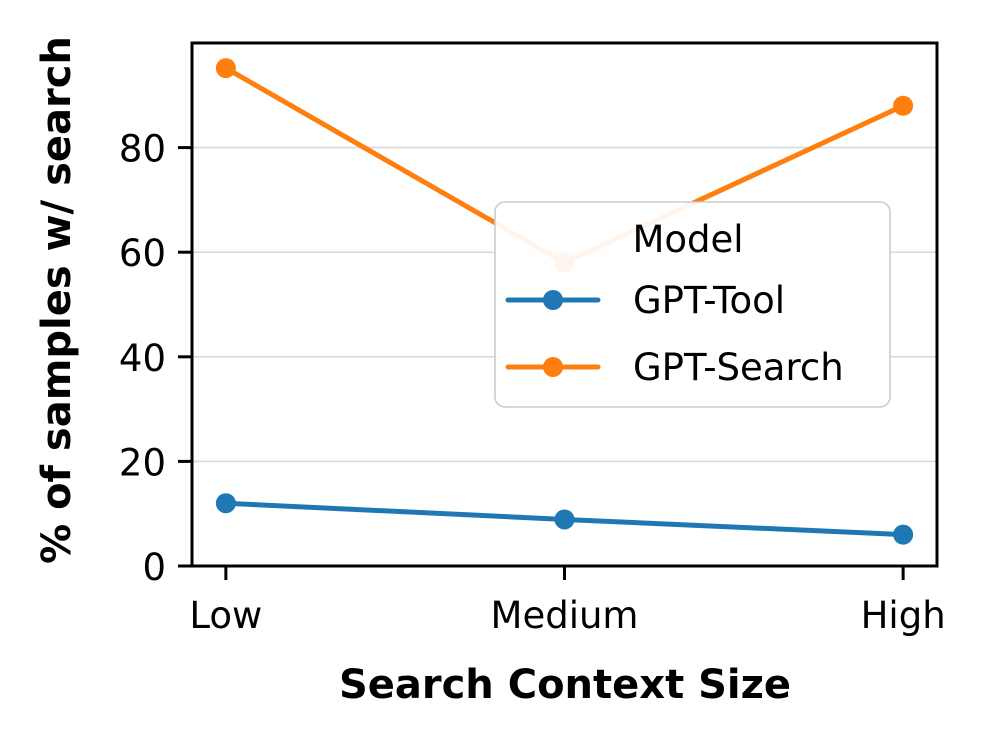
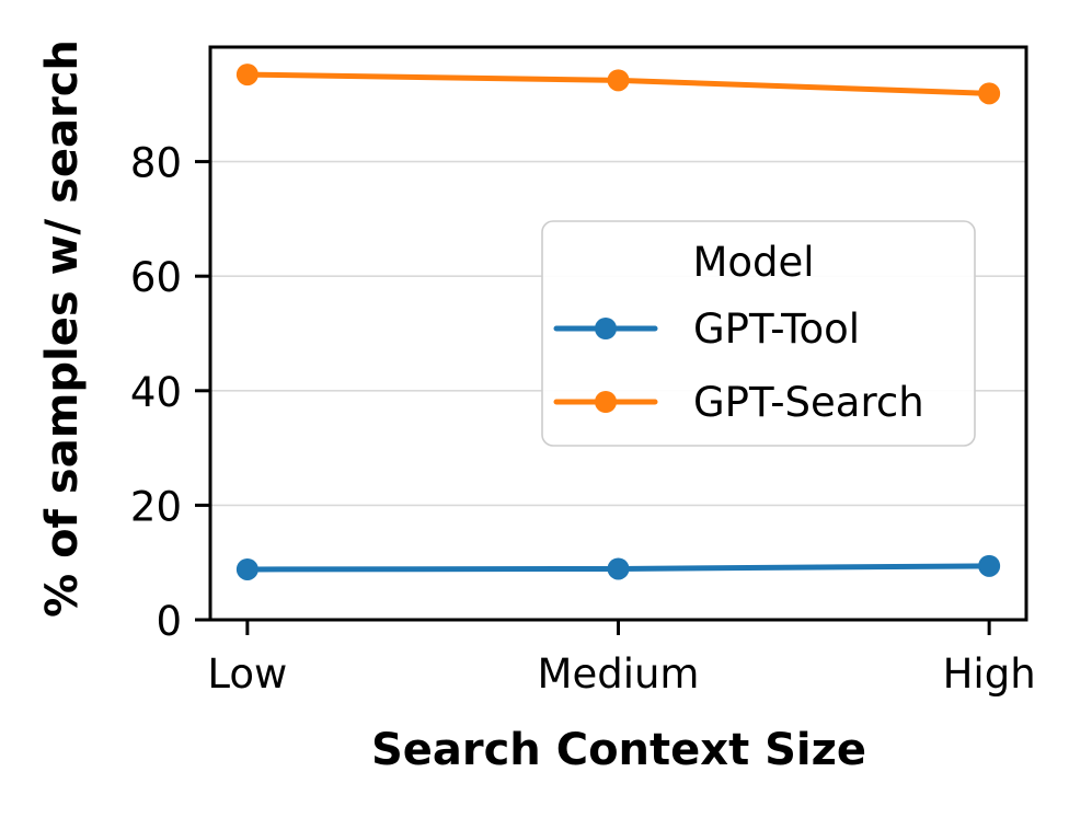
GPT-Tool/Low: 12 -> 9
GPT-Search/Medium: 58 -> 94
GPT-Tool/High: 6 -> 9
GPT-Search/High: 88 -> 92
